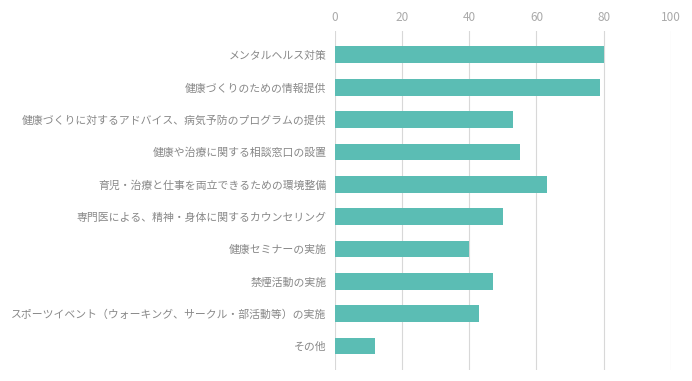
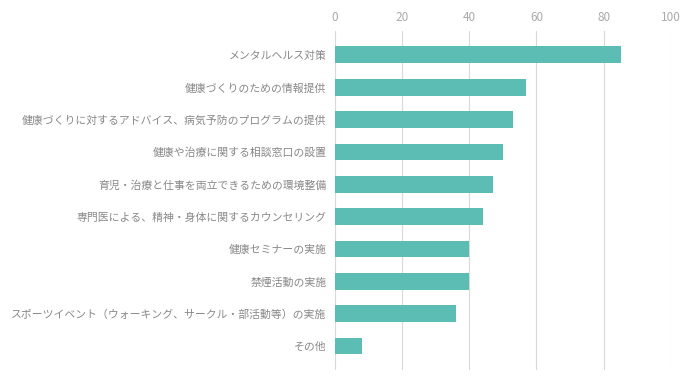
メンタルヘルス対策: 80 -> 85
健康づくりのための情報提供: 79 -> 57
健康や治療に関する相談窓口の設置: 55 -> 50
育児・治療と仕事を両立できるための環境整備: 63 -> 47
専門医による、精神・身体に関するカウンセリング: 50 -> 44
禁煙活動の実施: 47 -> 40
スポーツイベント（ウォーキング、サークル・部活動等）の実施: 43 -> 36
その他: 12 -> 8
